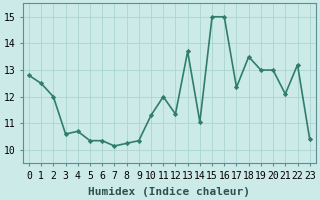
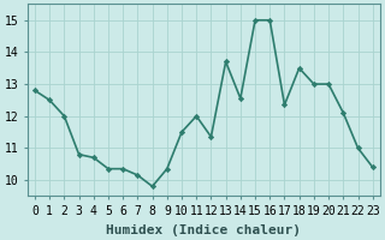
3: 10.60 -> 10.80
8: 10.25 -> 9.80
10: 11.30 -> 11.50
14: 11.05 -> 12.55
22: 13.20 -> 11.00
